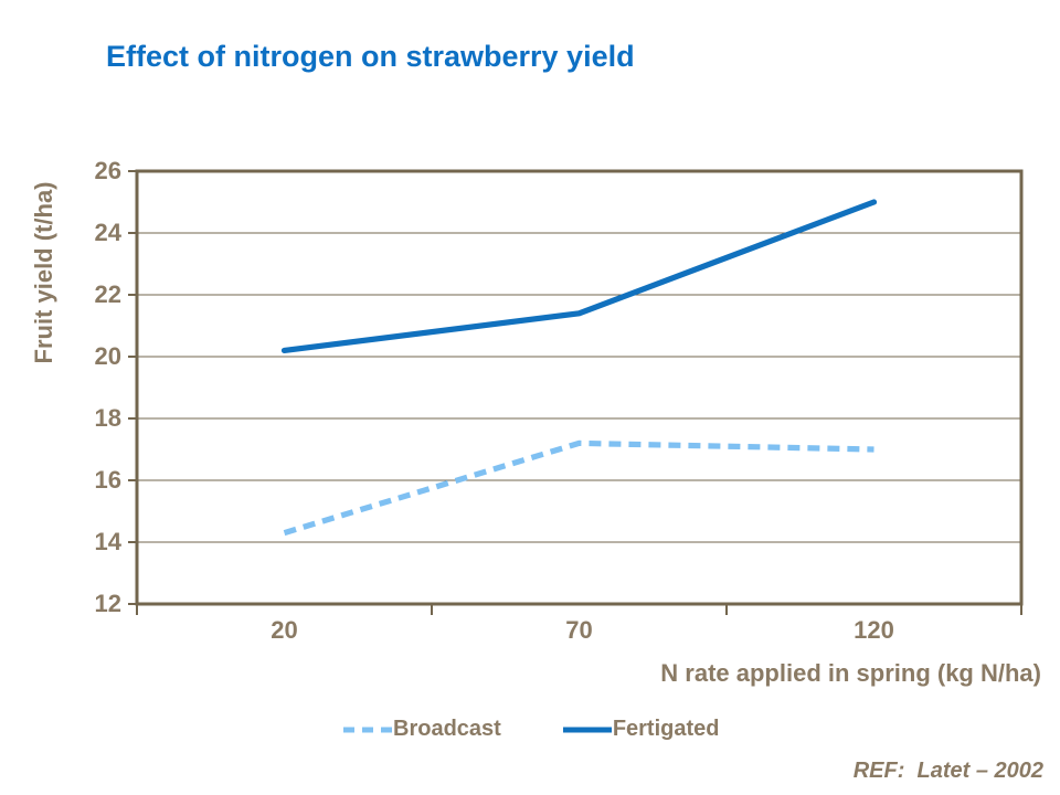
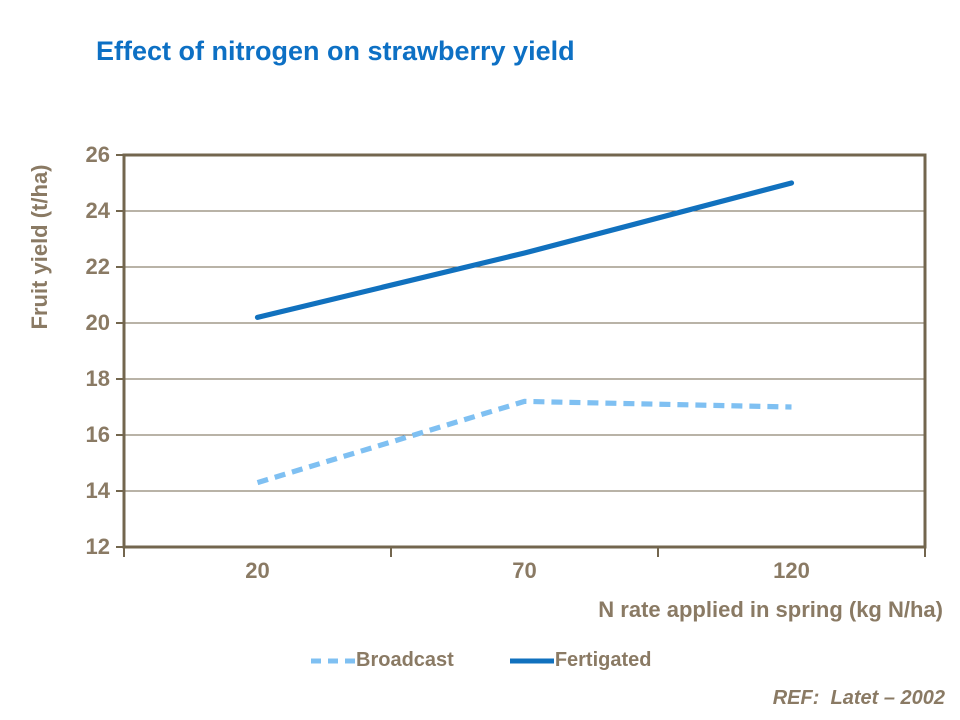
Fertigated/70: 21.4 -> 22.5
